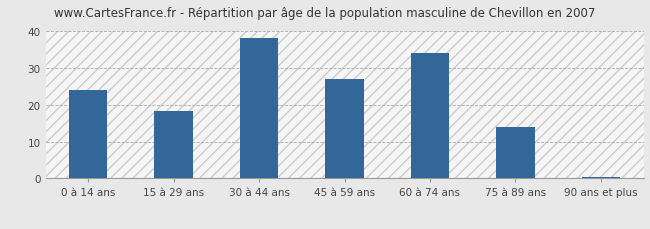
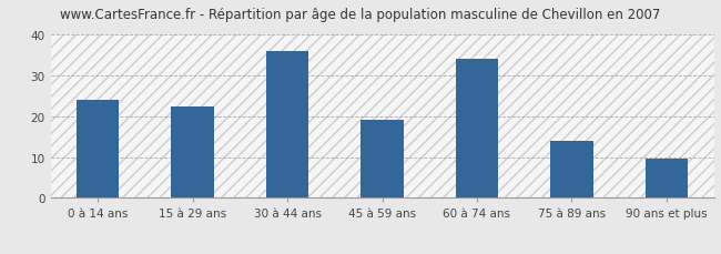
15 à 29 ans: 18.3 -> 22.5
30 à 44 ans: 38.2 -> 36.0
45 à 59 ans: 27.0 -> 19.0
90 ans et plus: 0.5 -> 9.5
